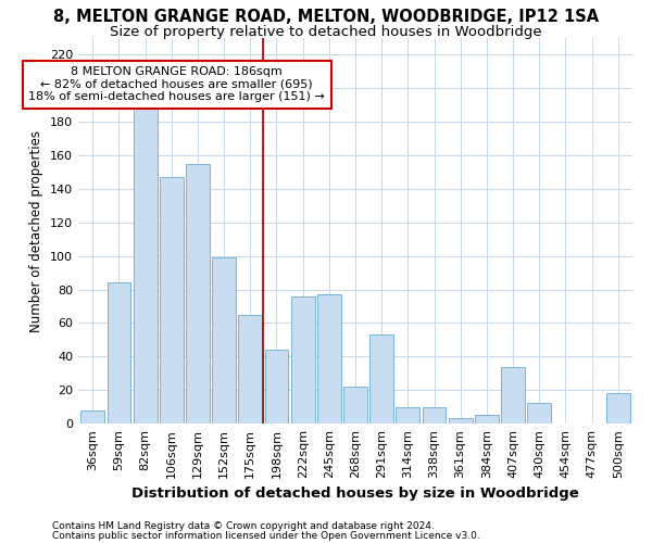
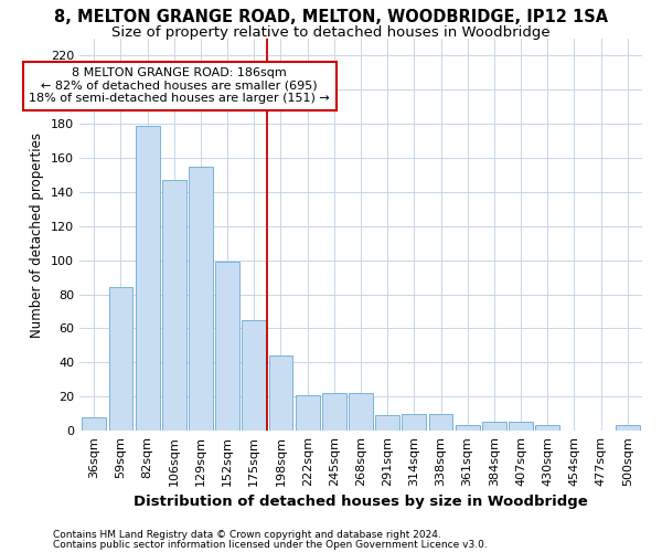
82sqm: 189 -> 179
222sqm: 76 -> 21
245sqm: 77 -> 22
291sqm: 53 -> 9
407sqm: 34 -> 5
430sqm: 12 -> 3
500sqm: 18 -> 3
